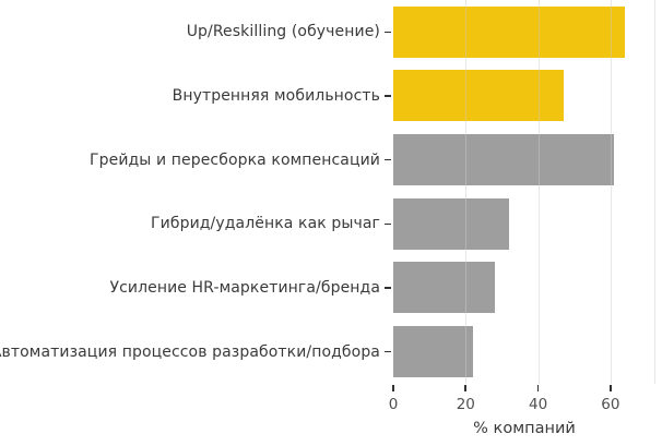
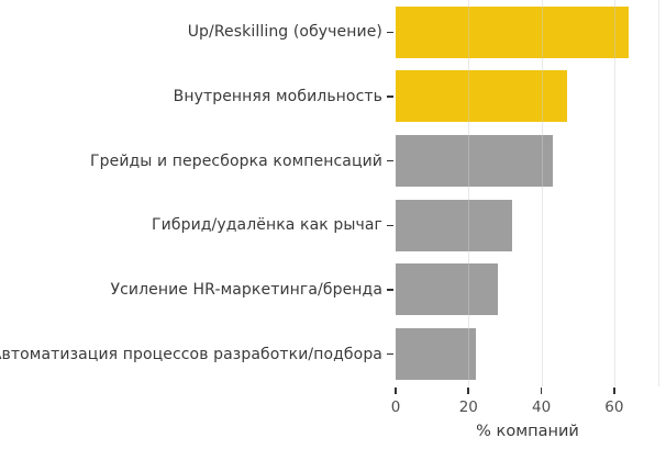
Грейды и пересборка компенсаций: 61 -> 43
